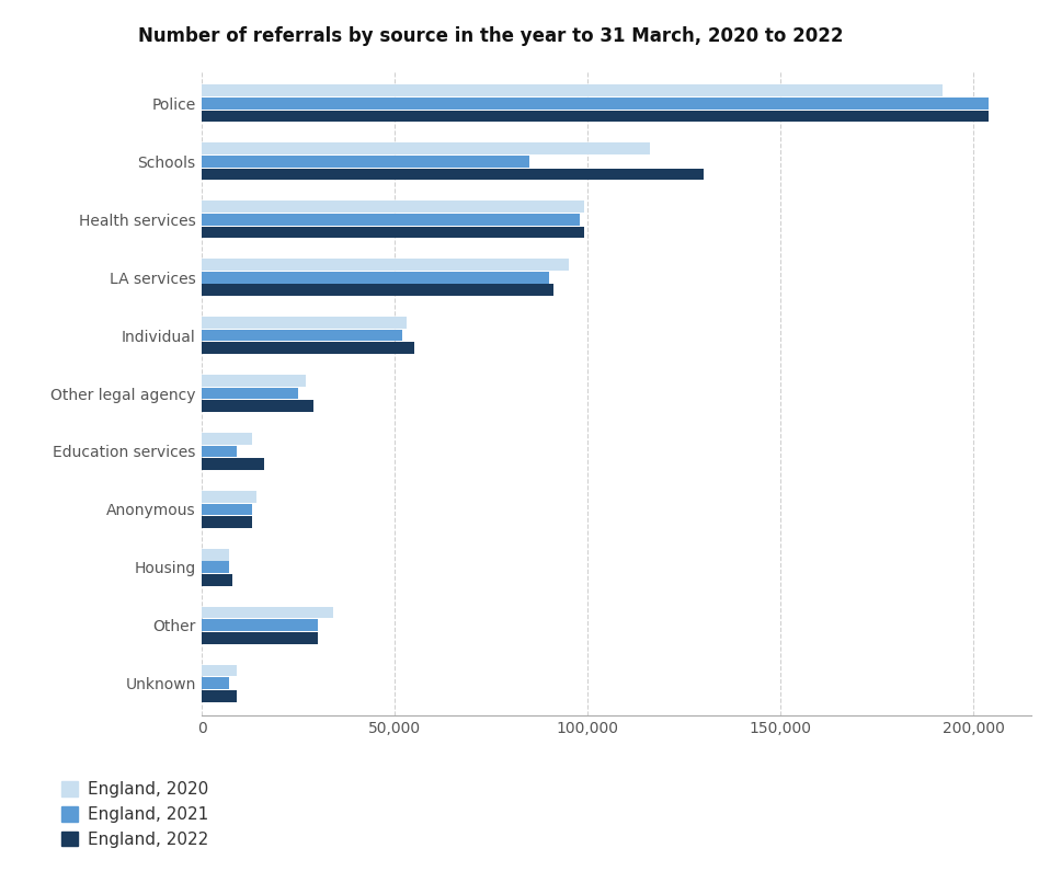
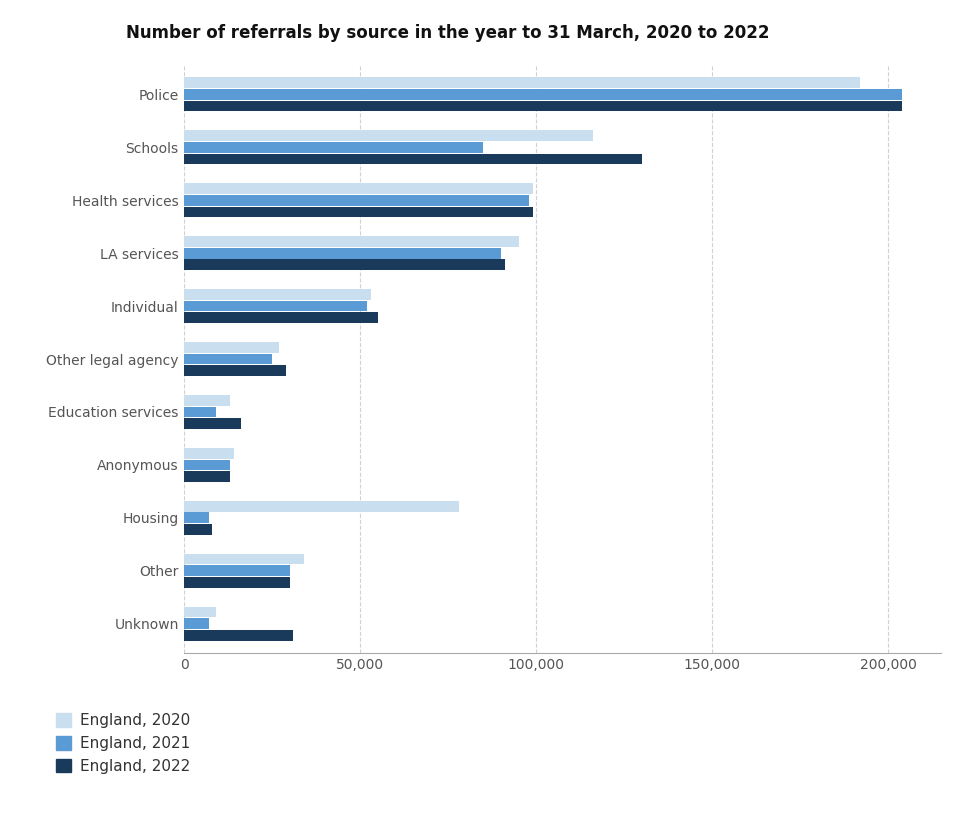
England, 2020/Housing: 7,000 -> 78,000
England, 2022/Unknown: 9,000 -> 31,000
